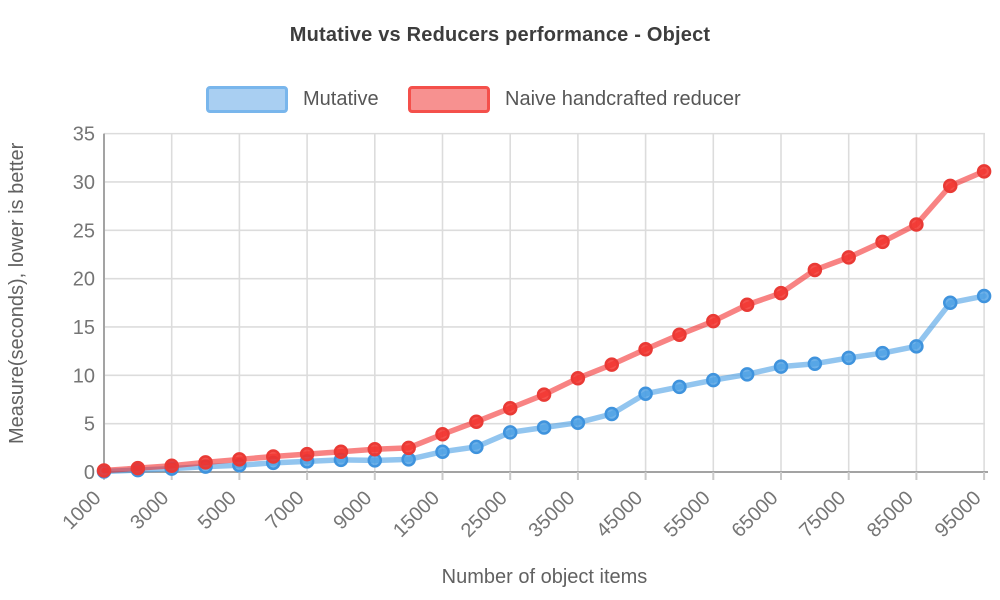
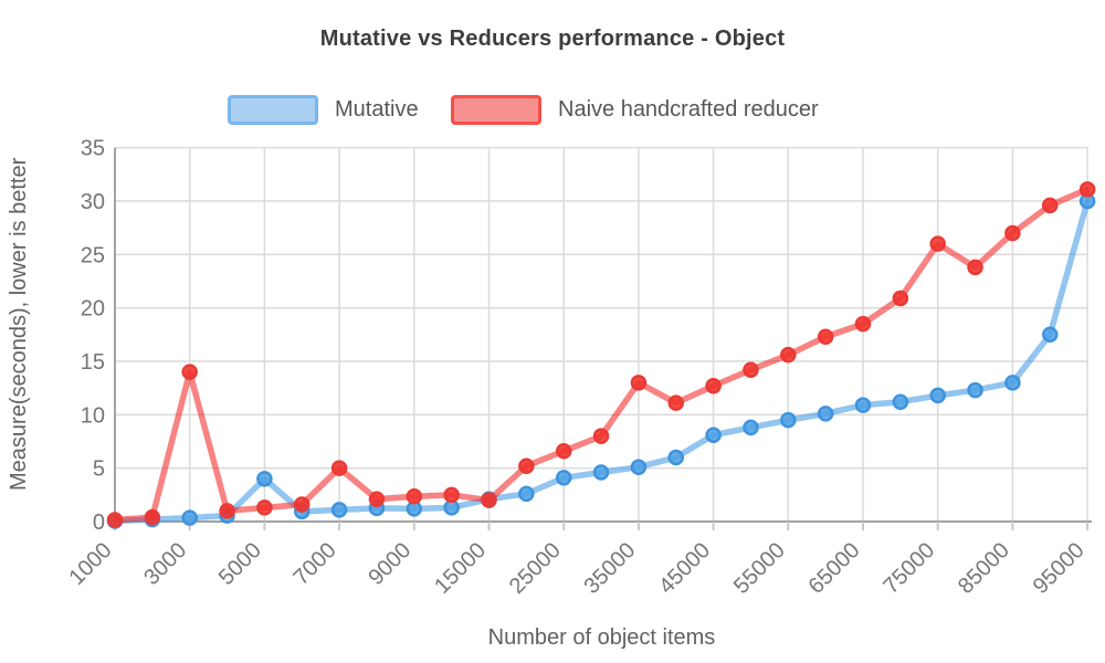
Naive handcrafted reducer/3000: 1 -> 14
Mutative/5000: 1 -> 4
Naive handcrafted reducer/7000: 2 -> 5
Naive handcrafted reducer/15000: 4 -> 2
Naive handcrafted reducer/35000: 10 -> 13
Naive handcrafted reducer/75000: 22 -> 26
Naive handcrafted reducer/85000: 26 -> 27
Mutative/95000: 18 -> 30
